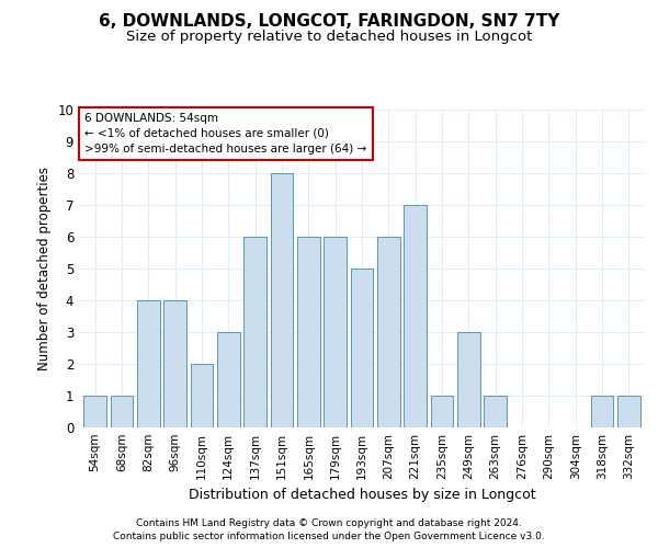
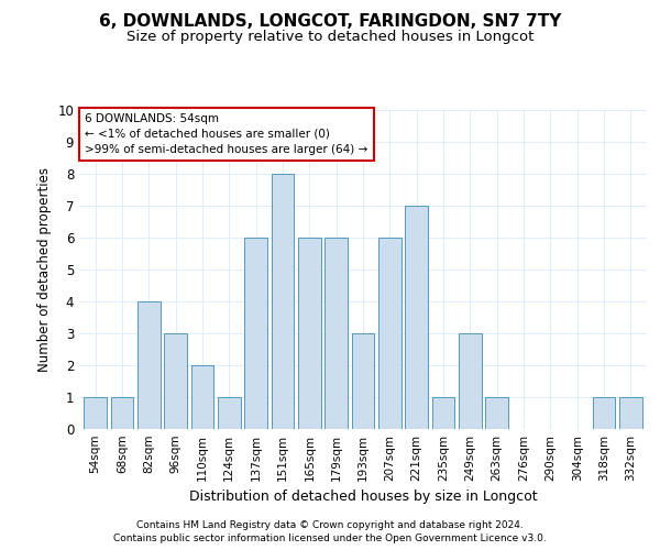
96sqm: 4 -> 3
124sqm: 3 -> 1
193sqm: 5 -> 3
